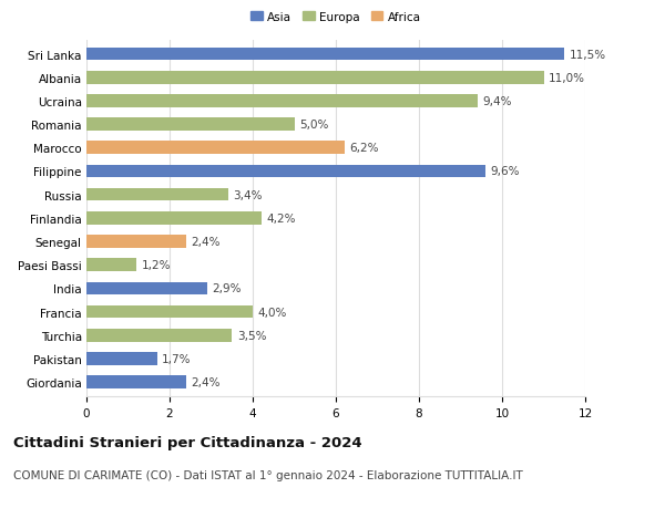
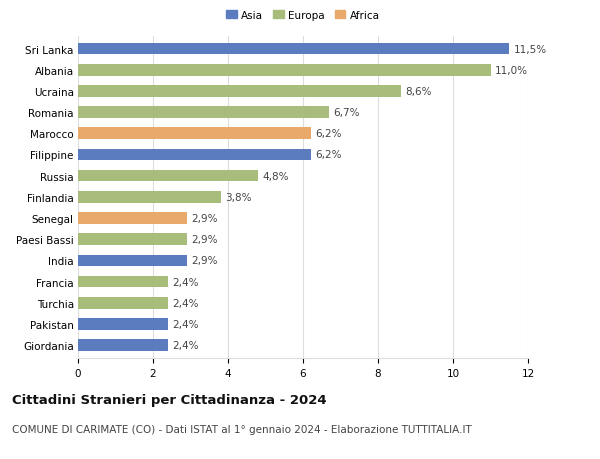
Ucraina: 9,4% -> 8,6%
Romania: 5,0% -> 6,7%
Filippine: 9,6% -> 6,2%
Russia: 3,4% -> 4,8%
Finlandia: 4,2% -> 3,8%
Senegal: 2,4% -> 2,9%
Paesi Bassi: 1,2% -> 2,9%
Francia: 4,0% -> 2,4%
Turchia: 3,5% -> 2,4%
Pakistan: 1,7% -> 2,4%
